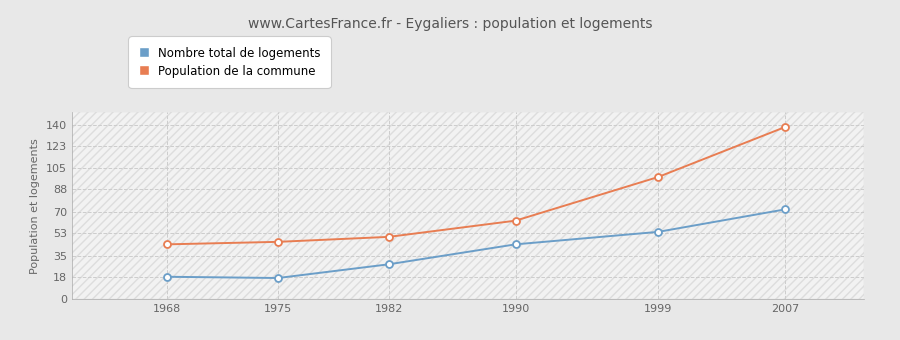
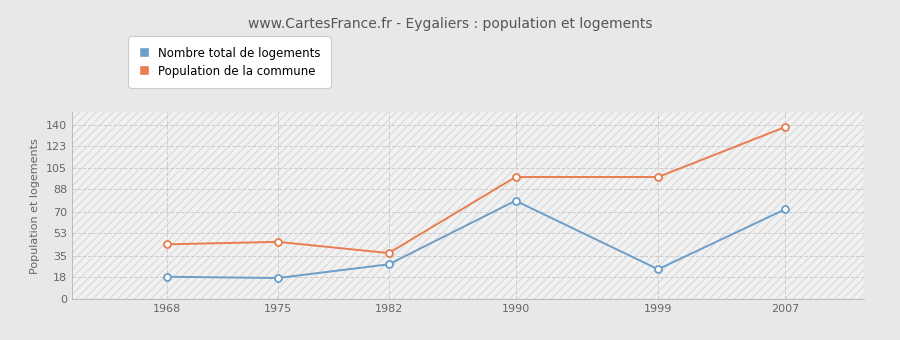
Population de la commune/1982: 50 -> 37
Nombre total de logements/1990: 44 -> 79
Population de la commune/1990: 63 -> 98
Nombre total de logements/1999: 54 -> 24
